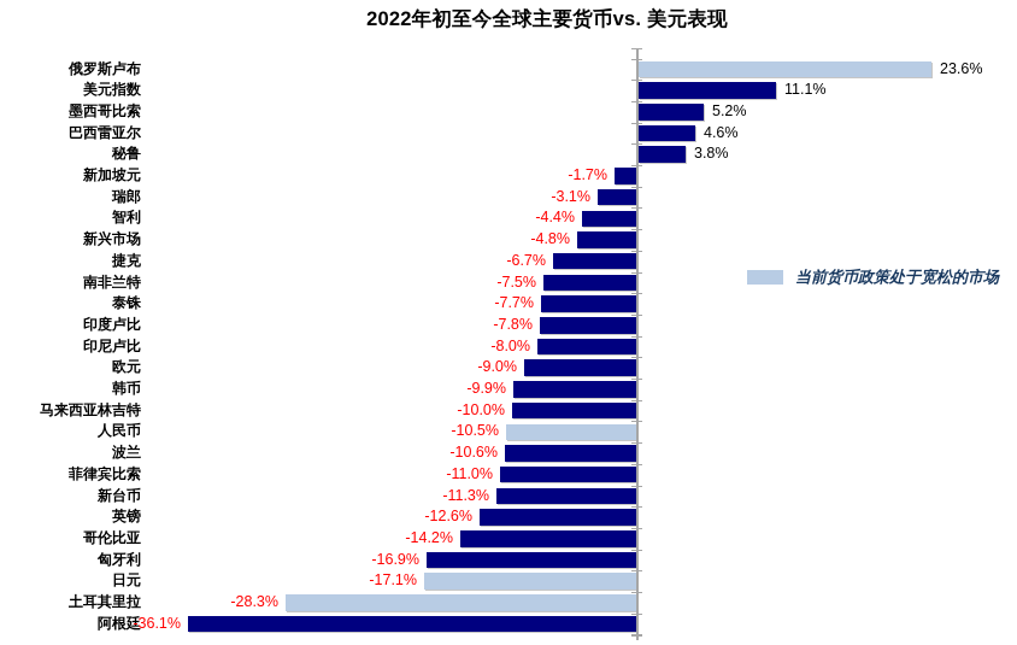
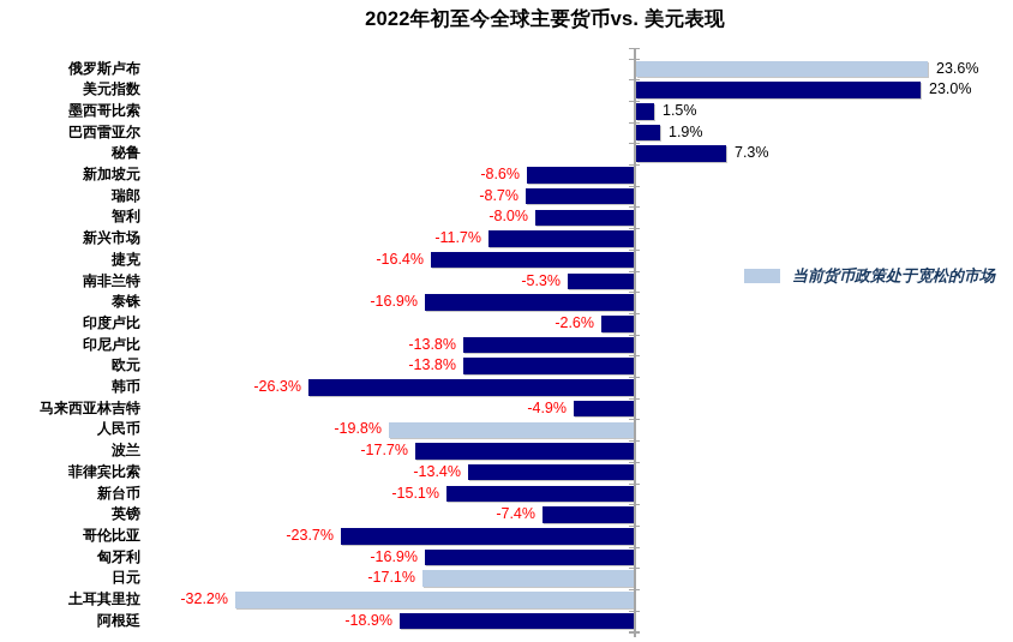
美元指数: 11.1% -> 23.0%
墨西哥比索: 5.2% -> 1.5%
巴西雷亚尔: 4.6% -> 1.9%
秘鲁: 3.8% -> 7.3%
新加坡元: -1.7% -> -8.6%
瑞郎: -3.1% -> -8.7%
智利: -4.4% -> -8.0%
新兴市场: -4.8% -> -11.7%
捷克: -6.7% -> -16.4%
南非兰特: -7.5% -> -5.3%
泰铢: -7.7% -> -16.9%
印度卢比: -7.8% -> -2.6%
印尼卢比: -8.0% -> -13.8%
欧元: -9.0% -> -13.8%
韩币: -9.9% -> -26.3%
马来西亚林吉特: -10.0% -> -4.9%
人民币: -10.5% -> -19.8%
波兰: -10.6% -> -17.7%
菲律宾比索: -11.0% -> -13.4%
新台币: -11.3% -> -15.1%
英镑: -12.6% -> -7.4%
哥伦比亚: -14.2% -> -23.7%
土耳其里拉: -28.3% -> -32.2%
阿根廷: -36.1% -> -18.9%
